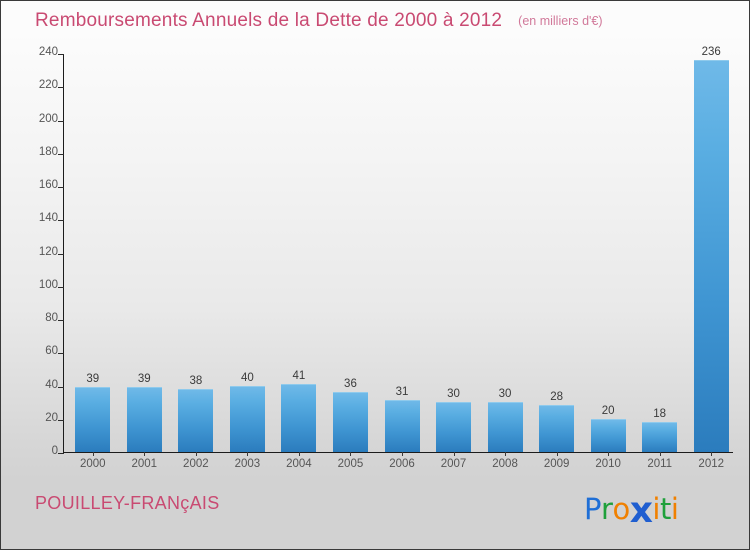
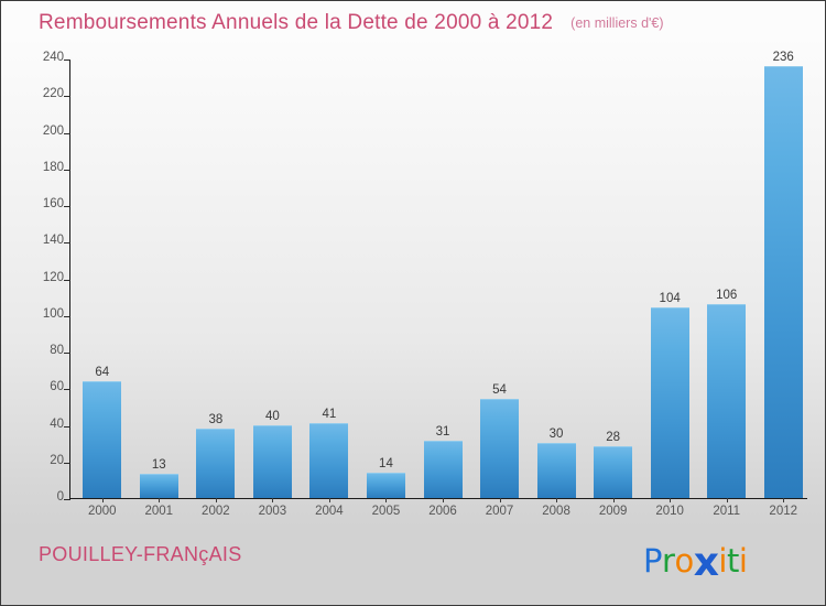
2000: 39 -> 64
2001: 39 -> 13
2005: 36 -> 14
2007: 30 -> 54
2010: 20 -> 104
2011: 18 -> 106
